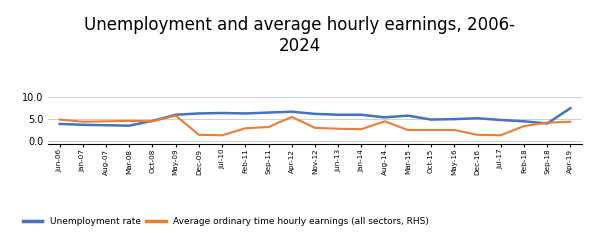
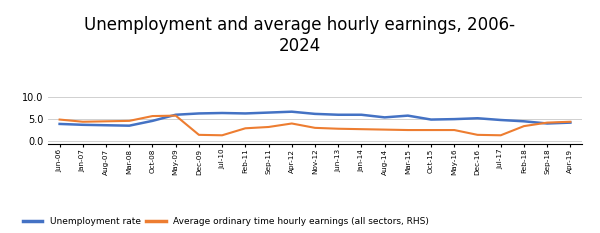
Average ordinary time hourly earnings (all sectors, RHS)/Oct-08: 4.5 -> 5.7
Average ordinary time hourly earnings (all sectors, RHS)/Apr-12: 5.5 -> 4.0
Average ordinary time hourly earnings (all sectors, RHS)/Aug-14: 4.5 -> 2.6
Unemployment rate/Apr-19: 7.5 -> 4.2
